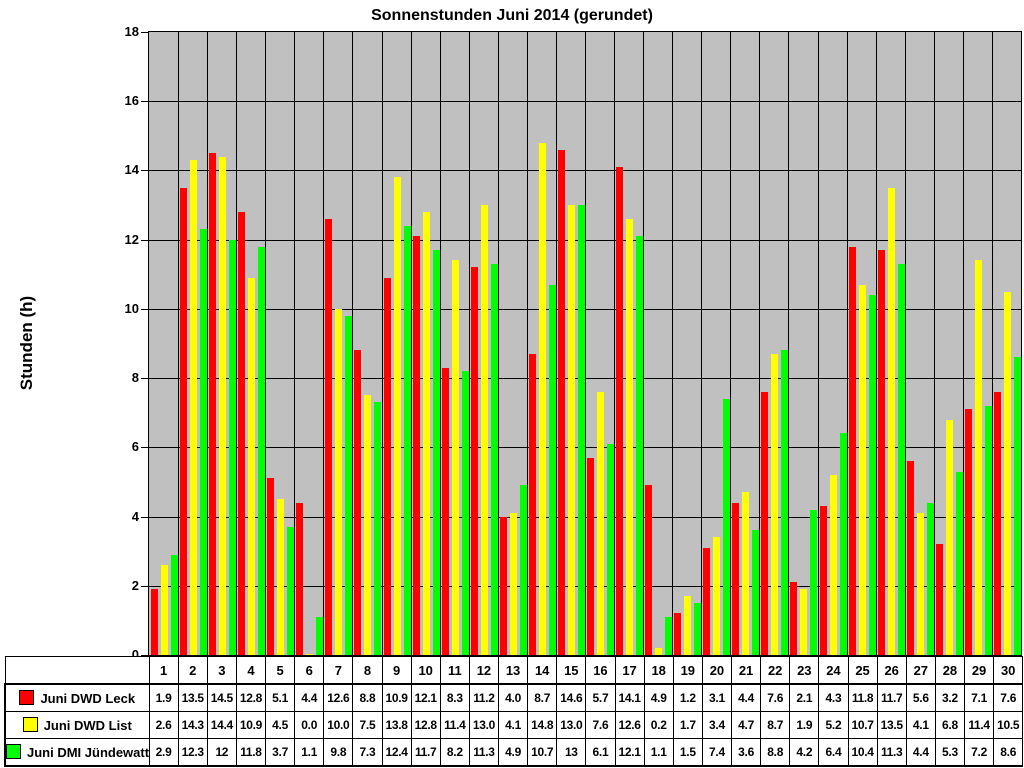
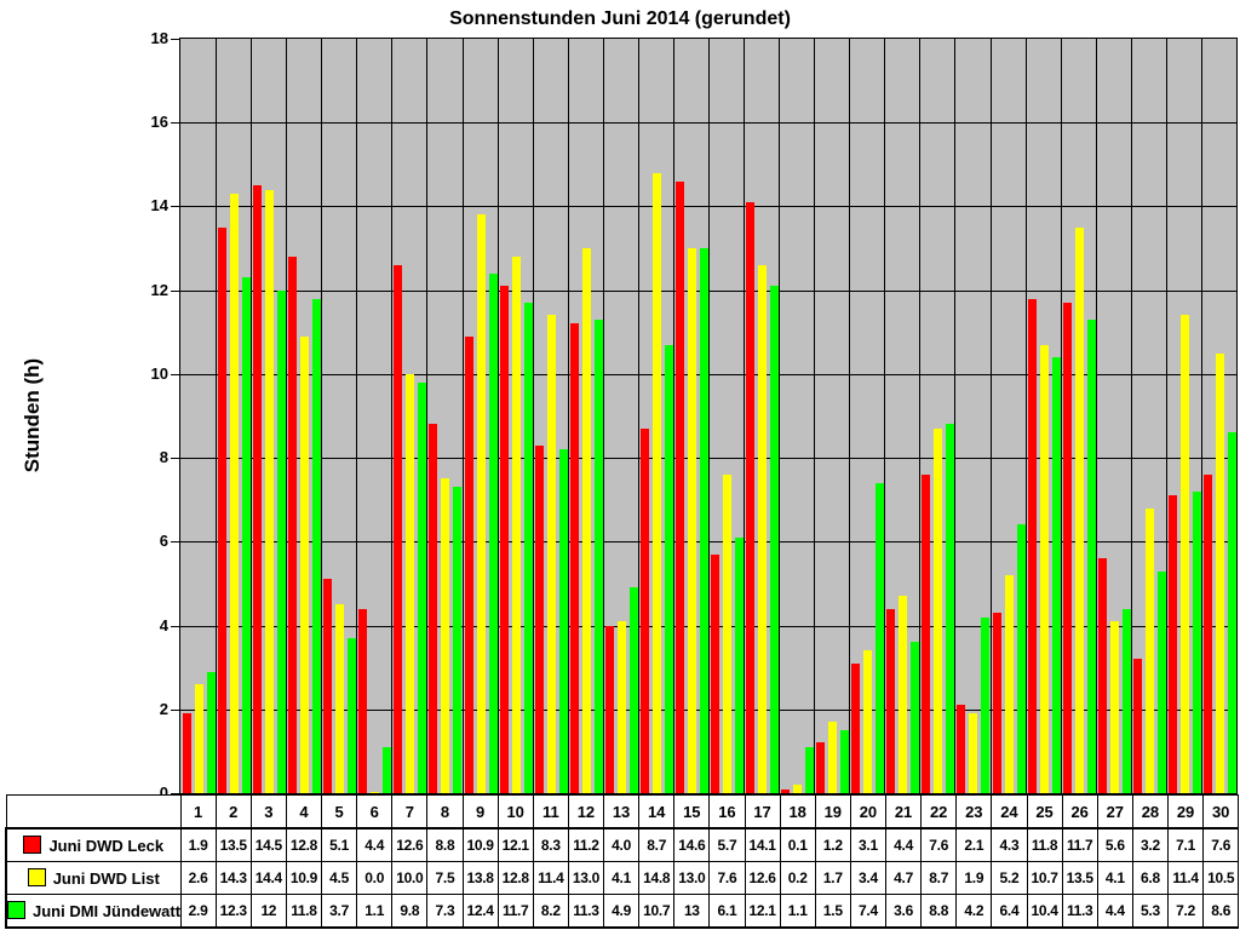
Juni DWD Leck/18: 4.9 -> 0.1
